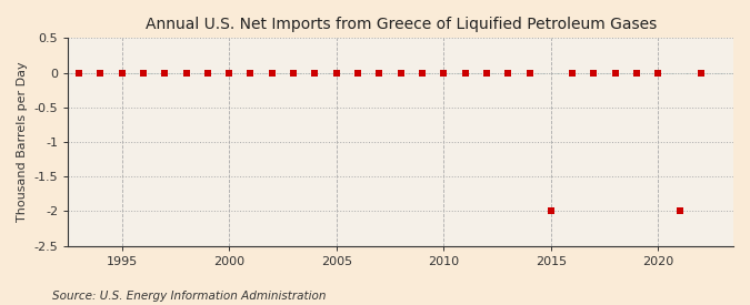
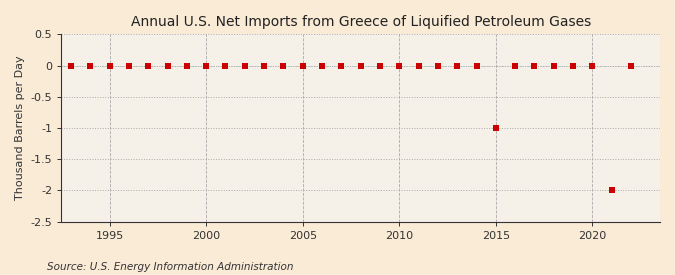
2015: -2 -> -1
